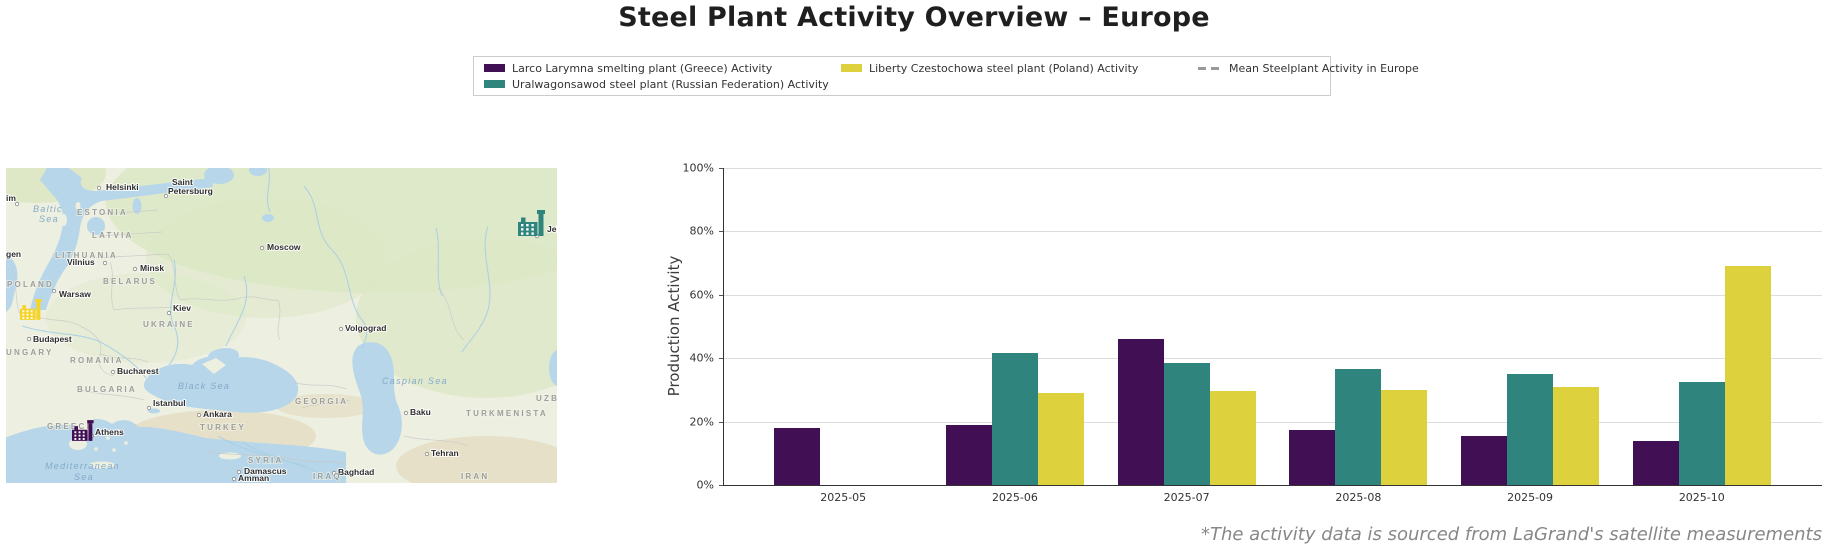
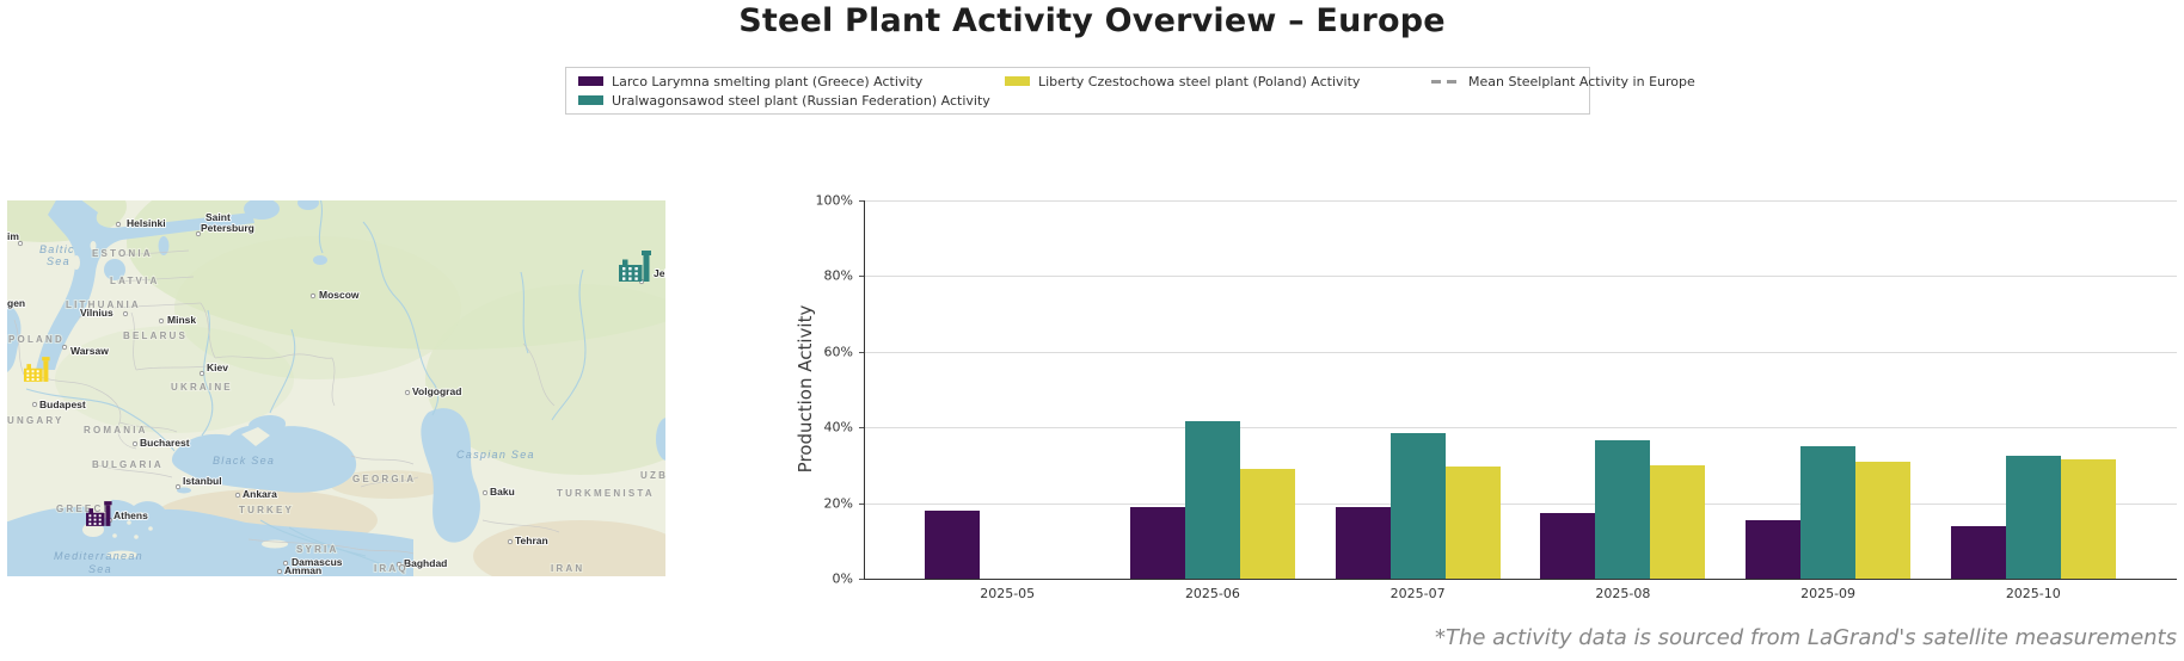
Larco Larymna smelting plant (Greece) Activity/2025-07: 46% -> 19%
Liberty Czestochowa steel plant (Poland) Activity/2025-10: 69% -> 32%
